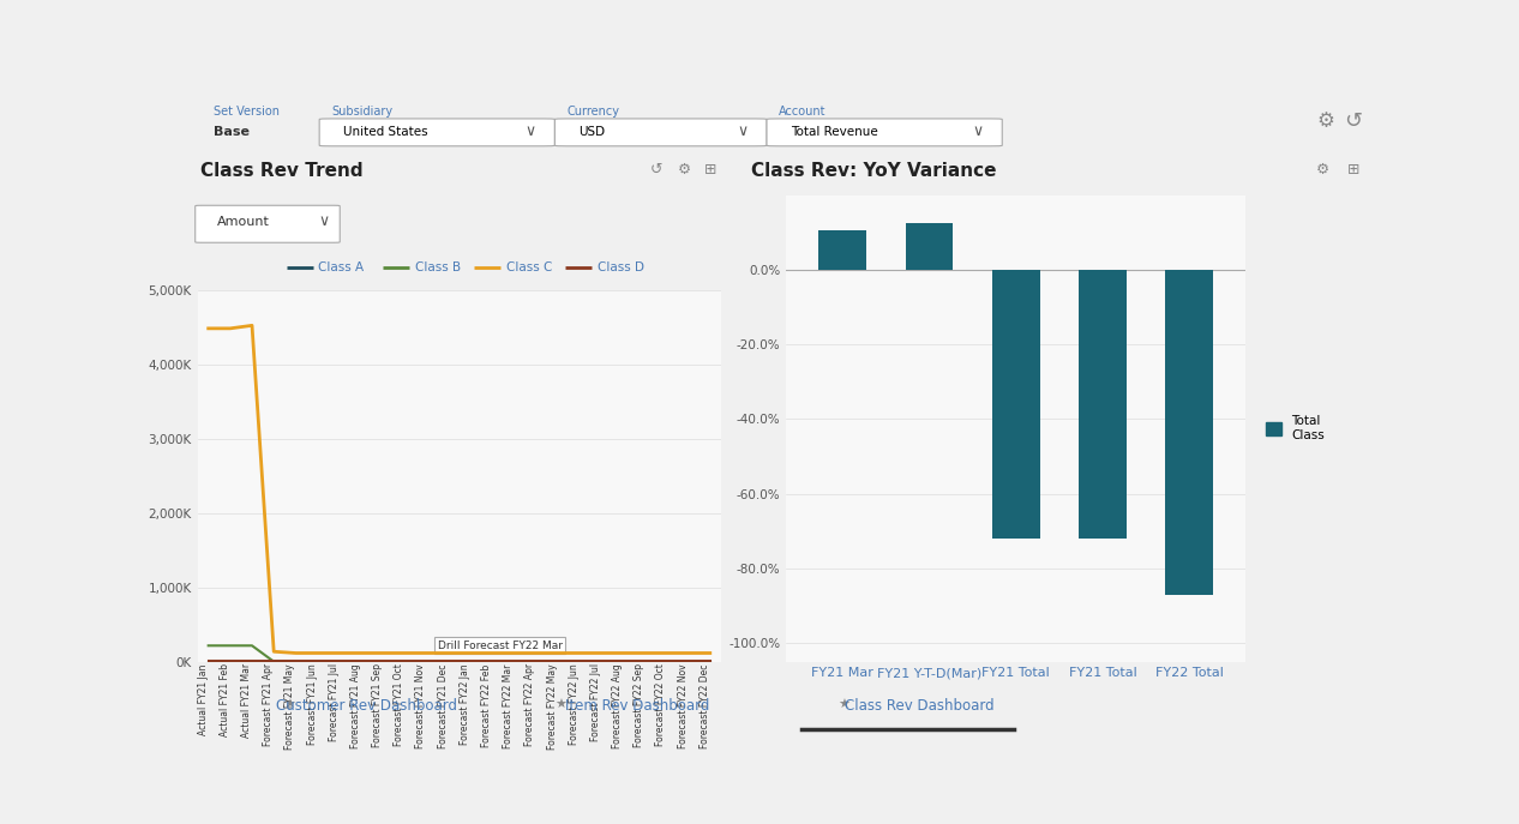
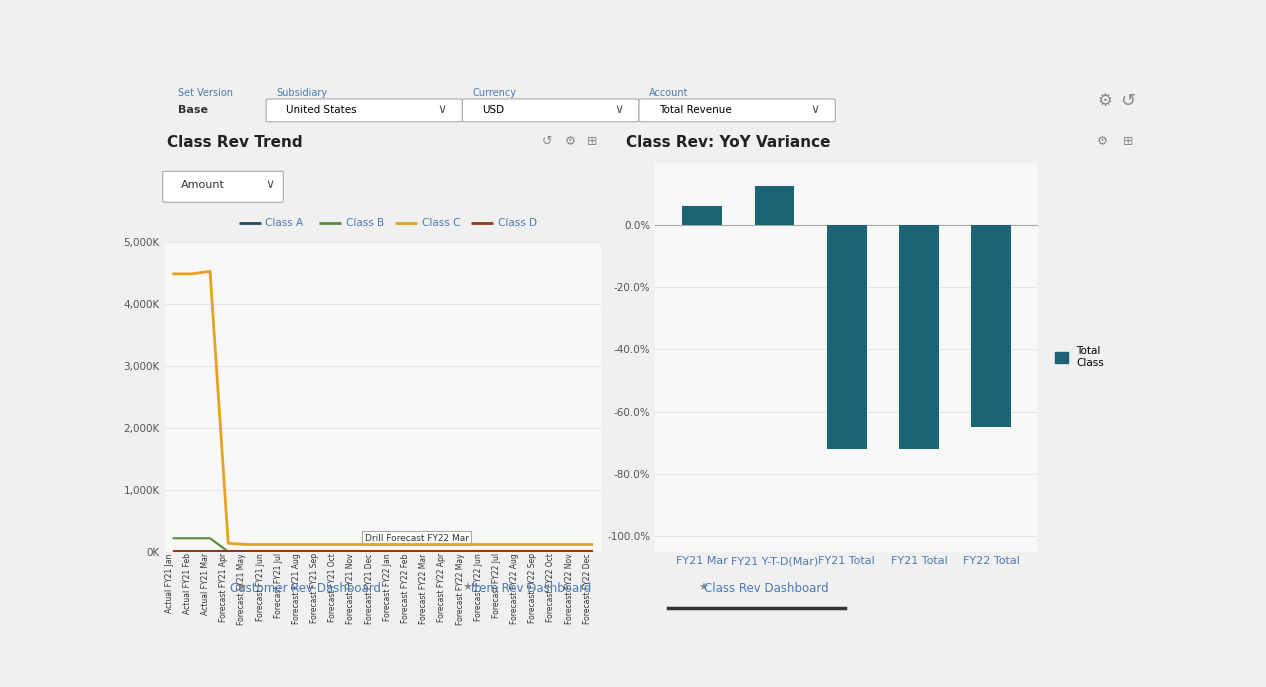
FY21 Mar: 10.5% -> 6.0%
FY22 Total: -87.0% -> -65.0%
